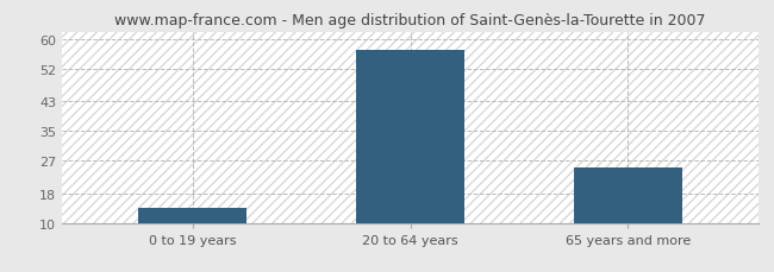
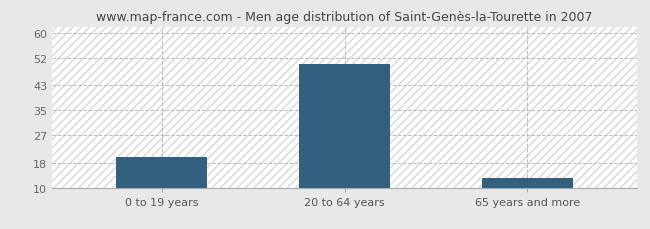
0 to 19 years: 14 -> 20
20 to 64 years: 57 -> 50
65 years and more: 25 -> 13
